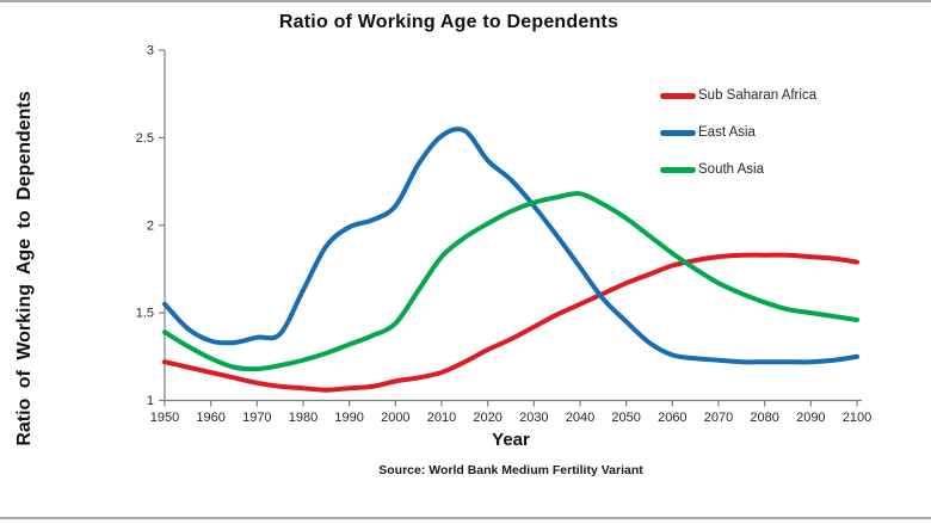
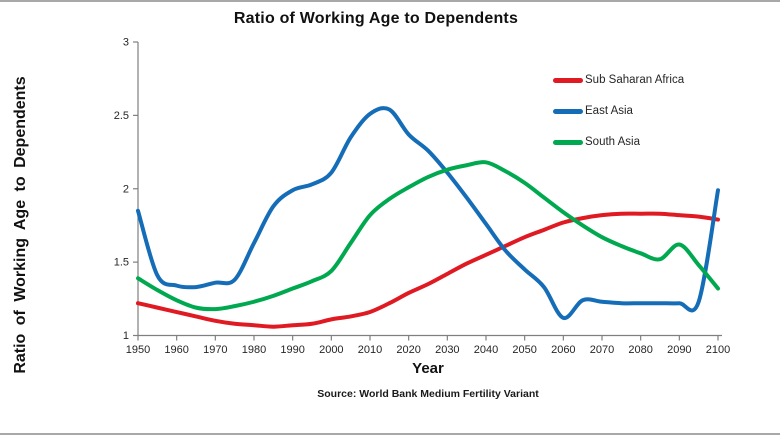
East Asia/1950: 1.55 -> 1.85
East Asia/2060: 1.26 -> 1.12
South Asia/2090: 1.50 -> 1.62
East Asia/2100: 1.25 -> 1.99
South Asia/2100: 1.46 -> 1.32
